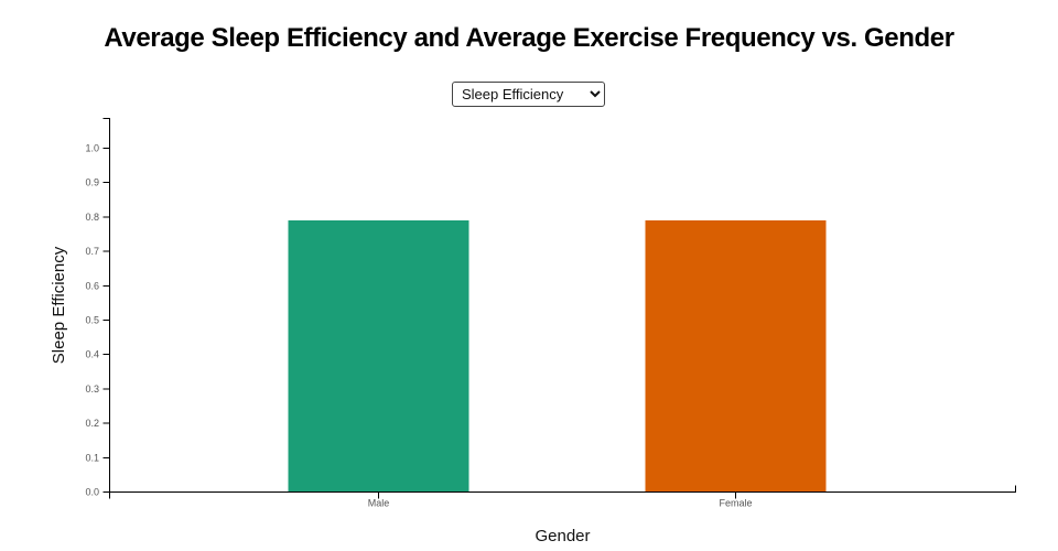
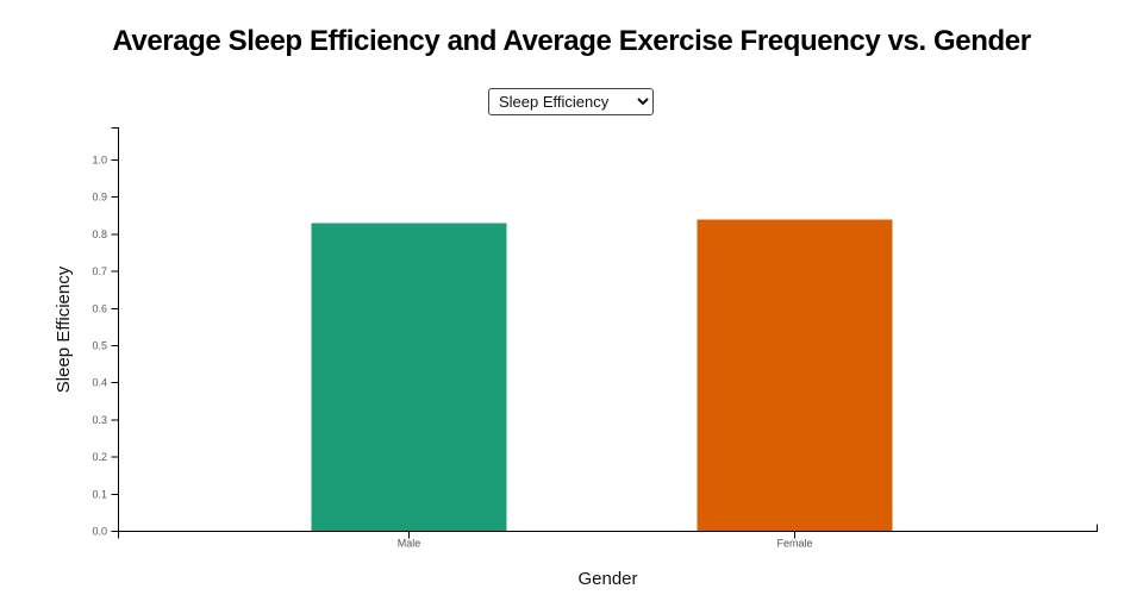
Male: 0.79 -> 0.83
Female: 0.79 -> 0.84
